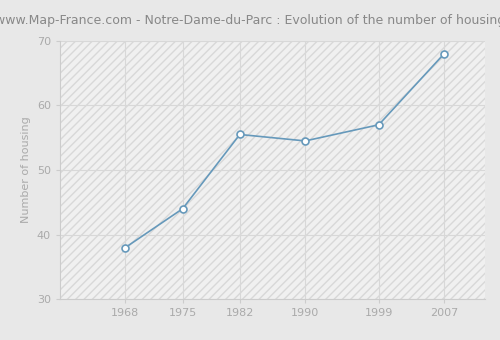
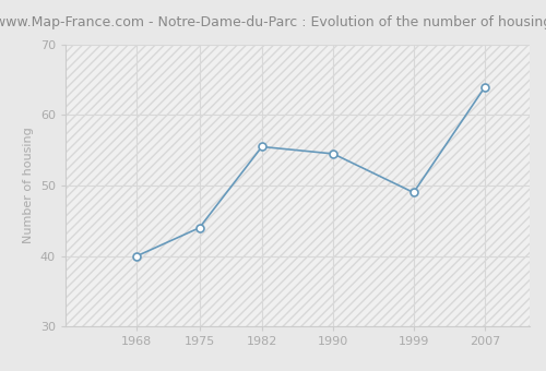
1968: 38.0 -> 40.0
1999: 57.0 -> 49.0
2007: 68.0 -> 64.0
